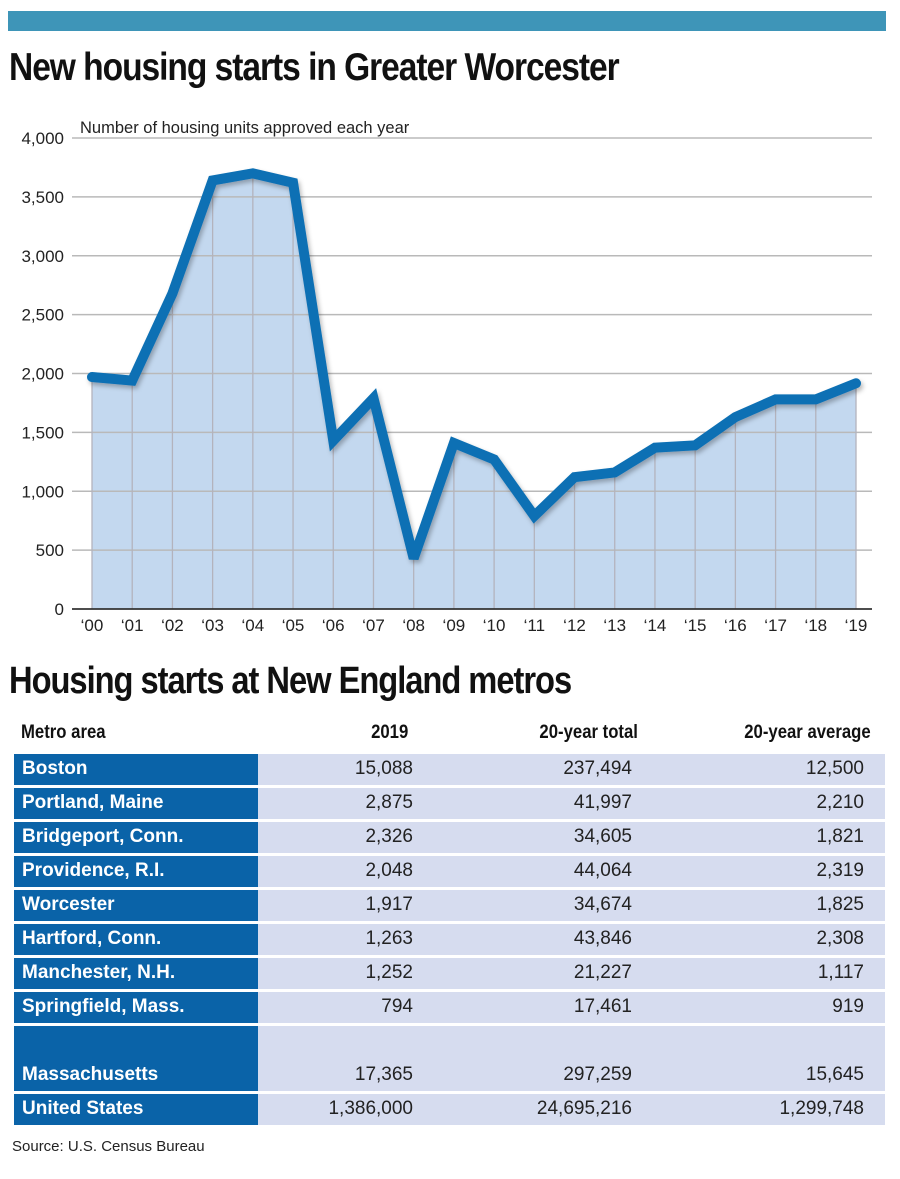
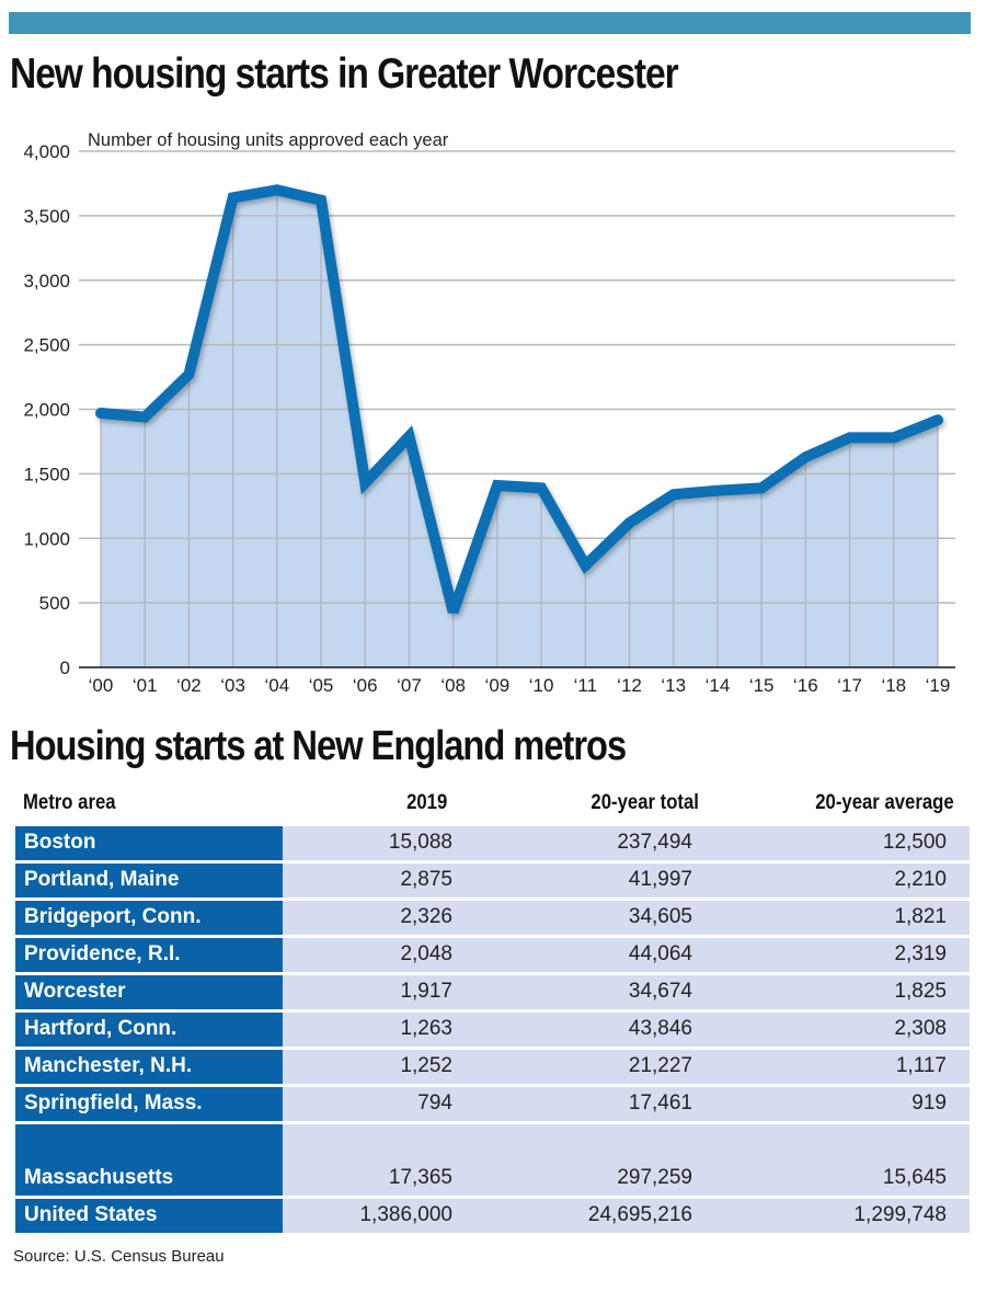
‘02: 2680 -> 2270
‘10: 1270 -> 1390
‘13: 1160 -> 1340
